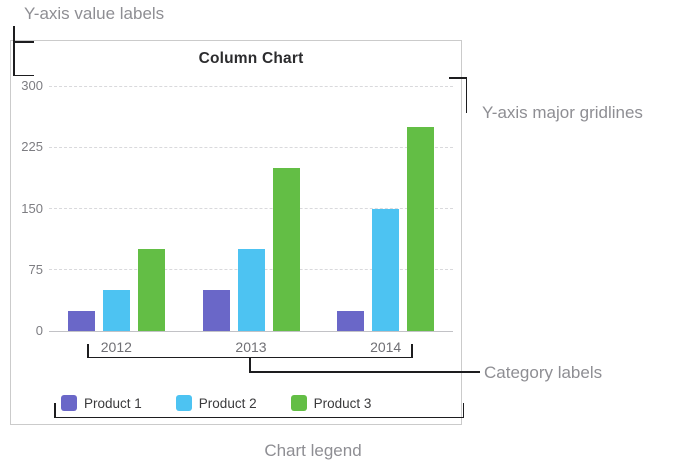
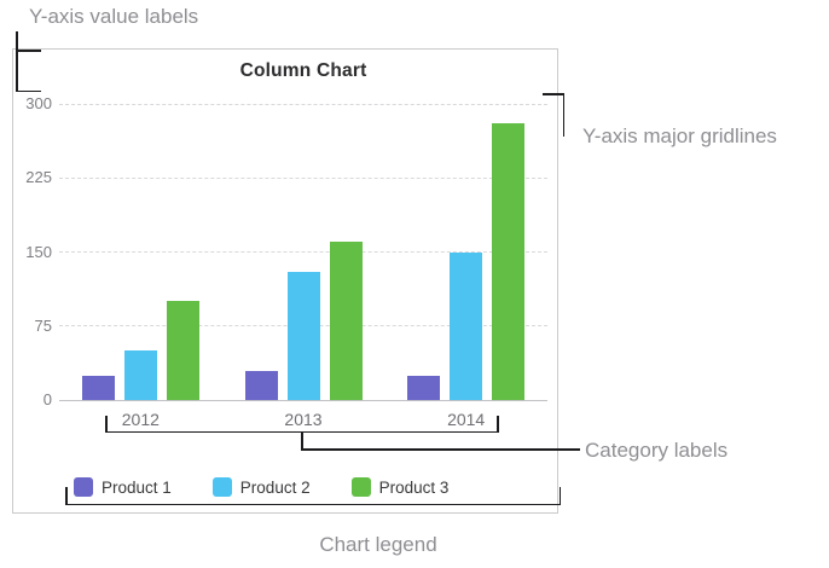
Product 1/2013: 50 -> 30
Product 2/2013: 100 -> 130
Product 3/2013: 200 -> 160
Product 3/2014: 250 -> 280
